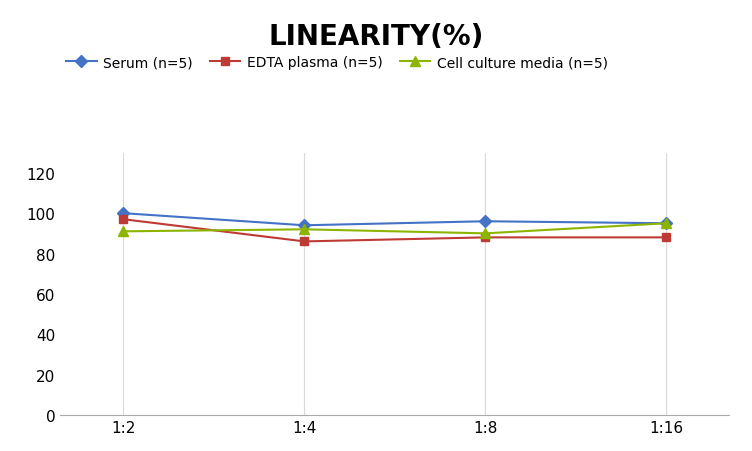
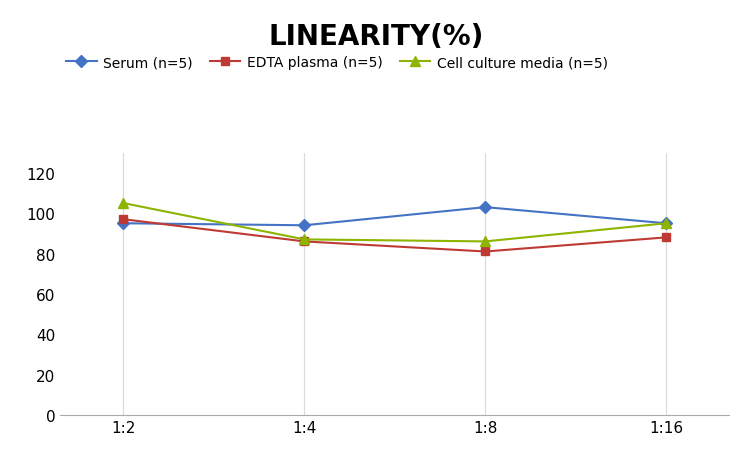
Serum (n=5)/1:2: 100 -> 95
Cell culture media (n=5)/1:2: 91 -> 105
Cell culture media (n=5)/1:4: 92 -> 87
Serum (n=5)/1:8: 96 -> 103
EDTA plasma (n=5)/1:8: 88 -> 81
Cell culture media (n=5)/1:8: 90 -> 86
